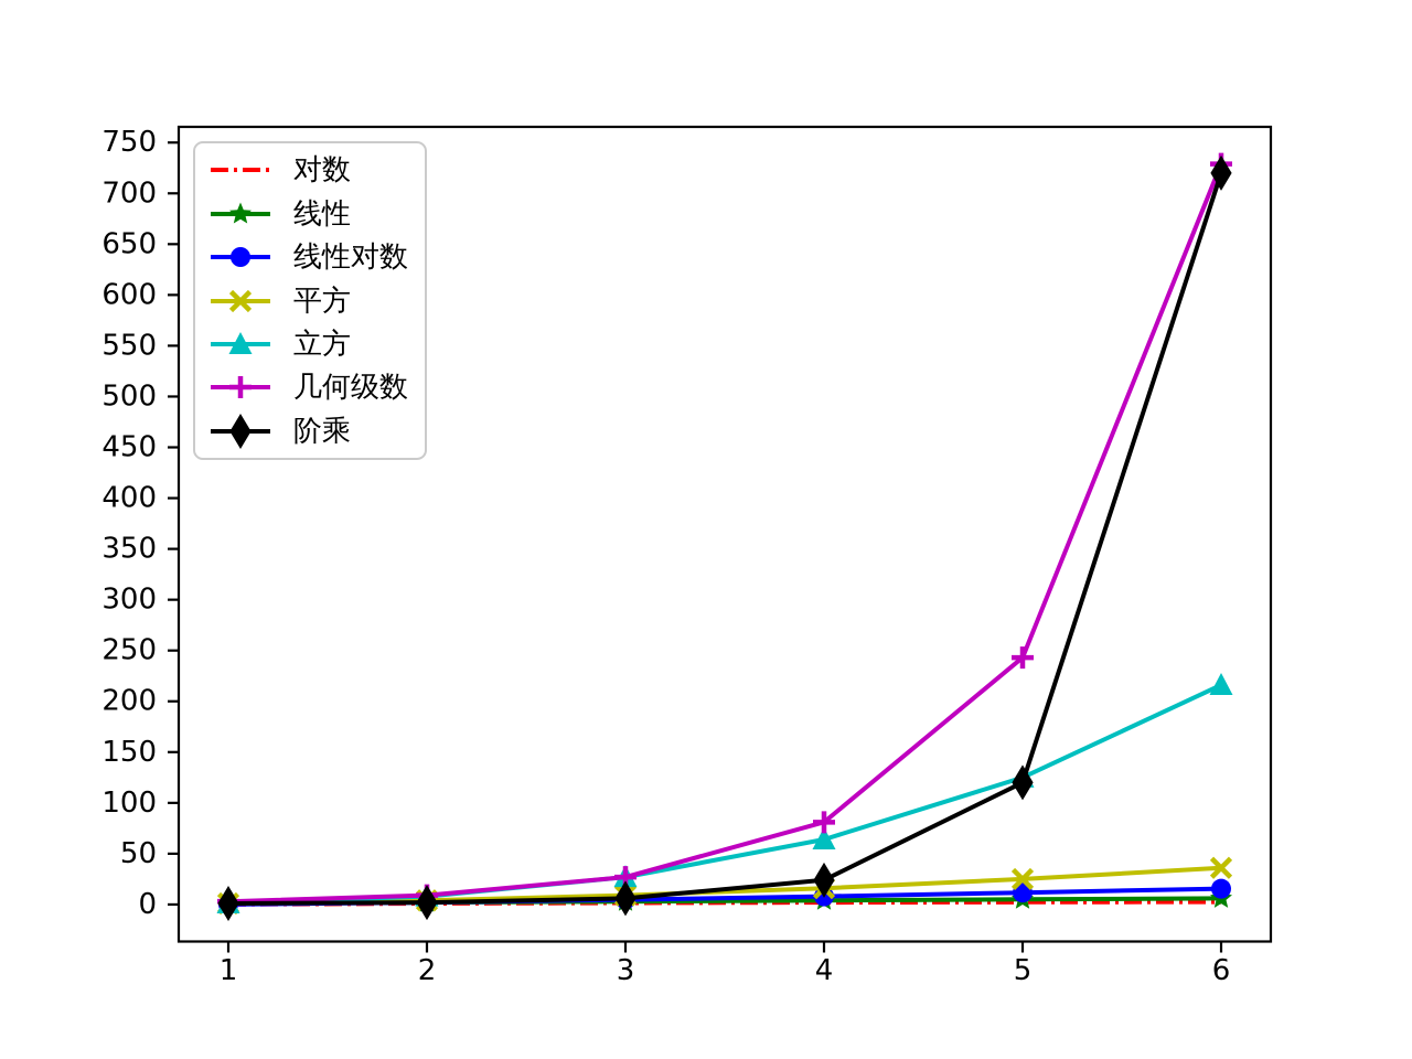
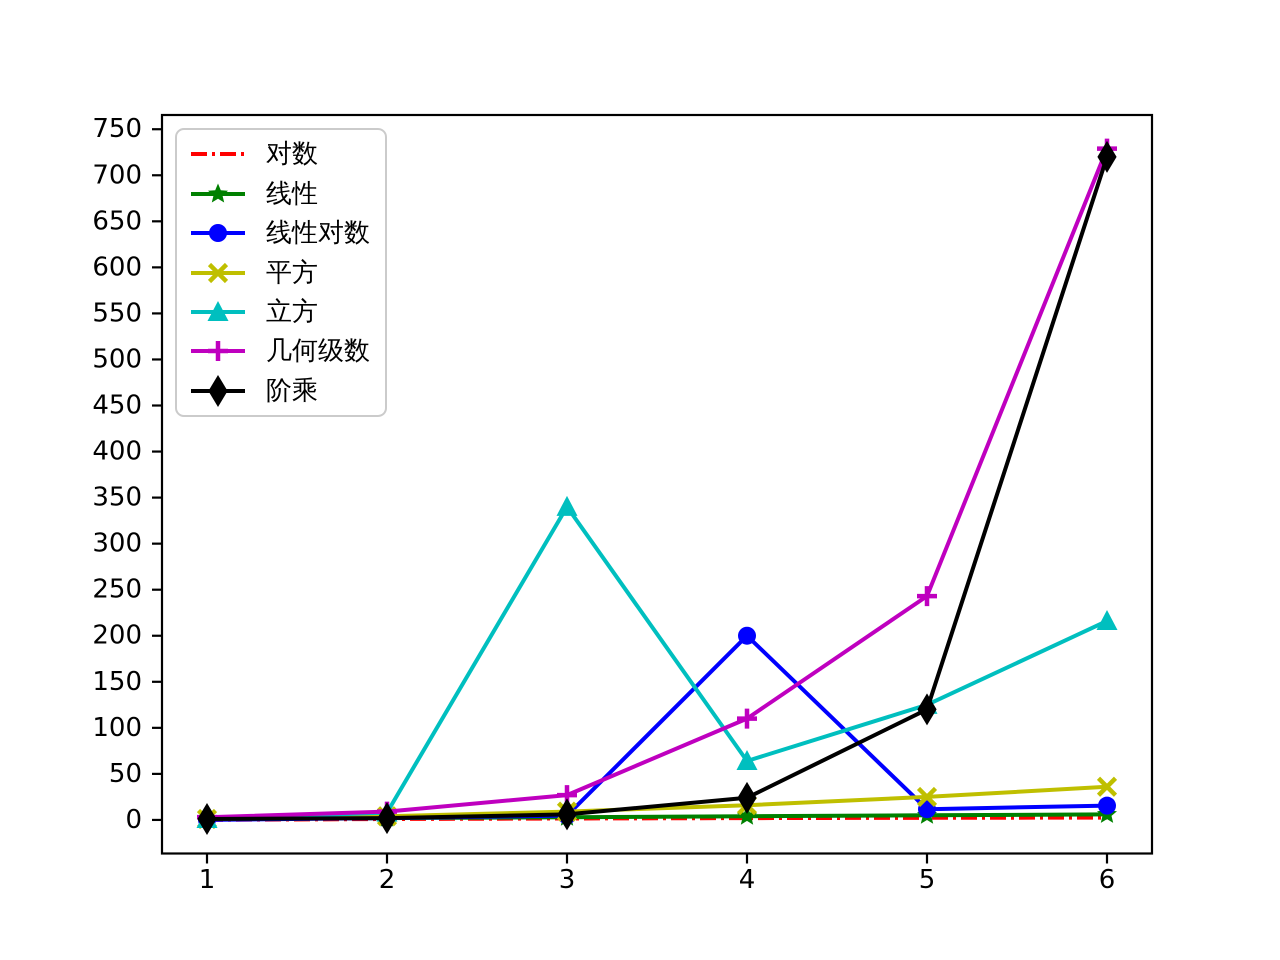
立方/3: 30 -> 340
线性对数/4: 10 -> 200
几何级数/4: 80 -> 110
